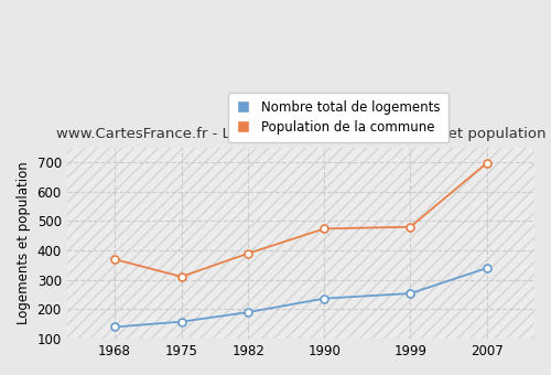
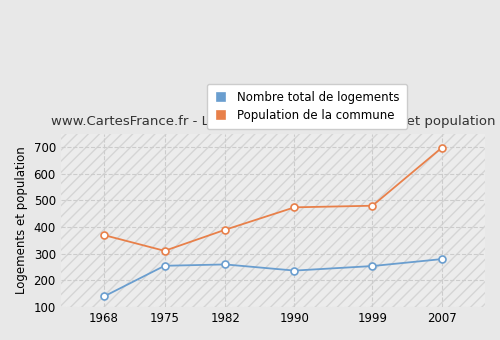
Nombre total de logements/1975: 158 -> 255
Nombre total de logements/1982: 190 -> 260
Nombre total de logements/2007: 340 -> 280
